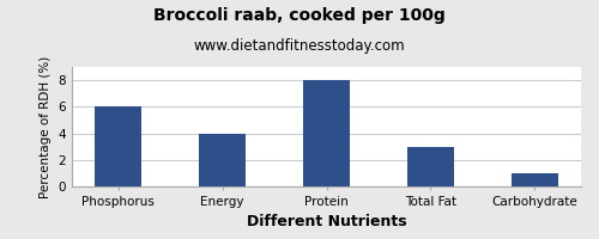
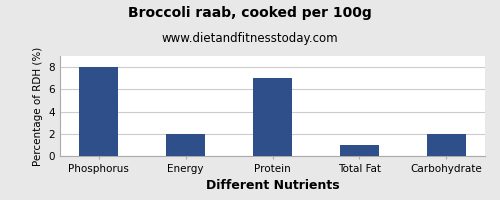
Phosphorus: 6 -> 8
Energy: 4 -> 2
Protein: 8 -> 7
Total Fat: 3 -> 1
Carbohydrate: 1 -> 2
